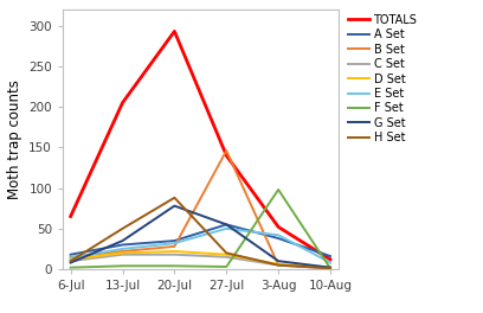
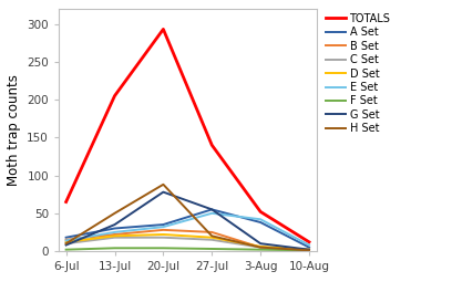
B Set/27-Jul: 146 -> 25
F Set/3-Aug: 98 -> 2
A Set/10-Aug: 16 -> 5
